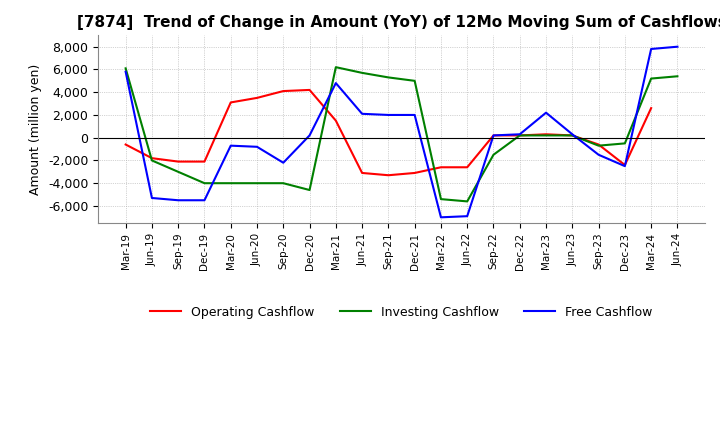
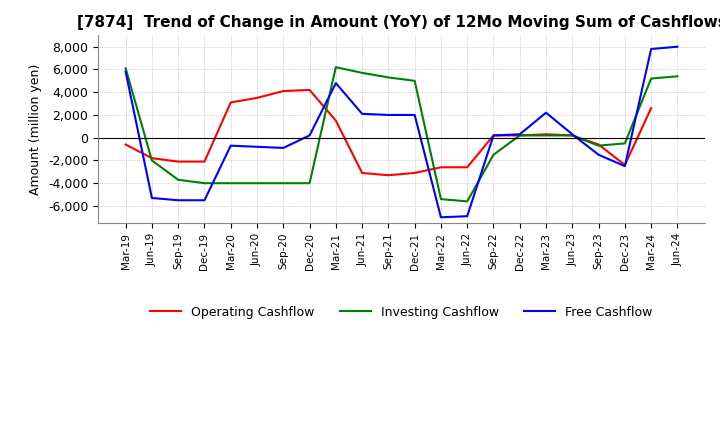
Investing Cashflow/Sep-19: -3,000 -> -3,700
Free Cashflow/Sep-20: -2,200 -> -900
Investing Cashflow/Dec-20: -4,600 -> -4,000
